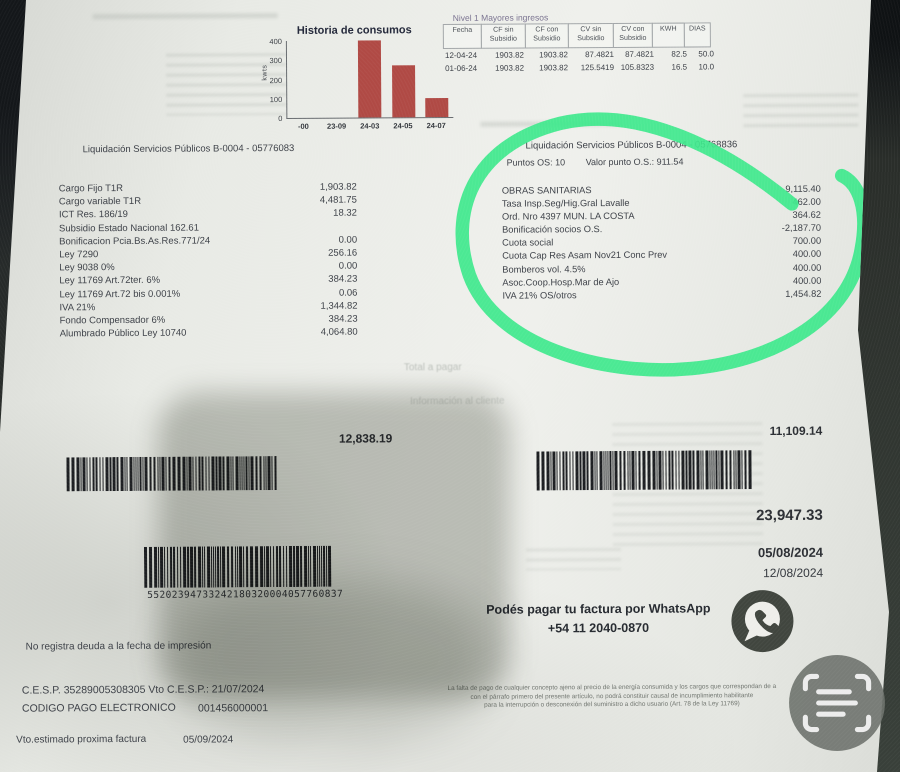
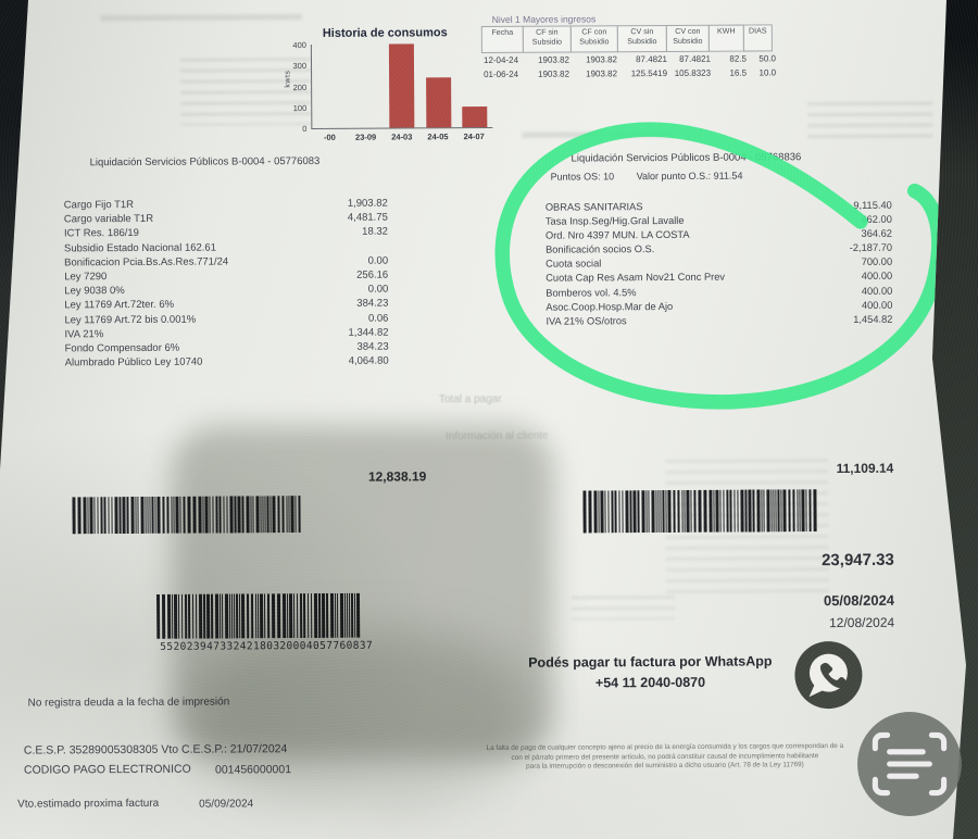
24-05: 270 -> 240
